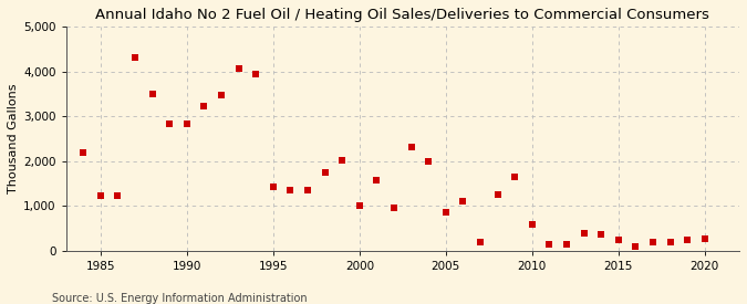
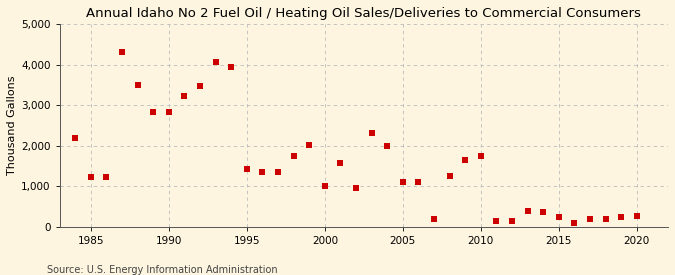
2005: 850 -> 1,120
2010: 600 -> 1,760
